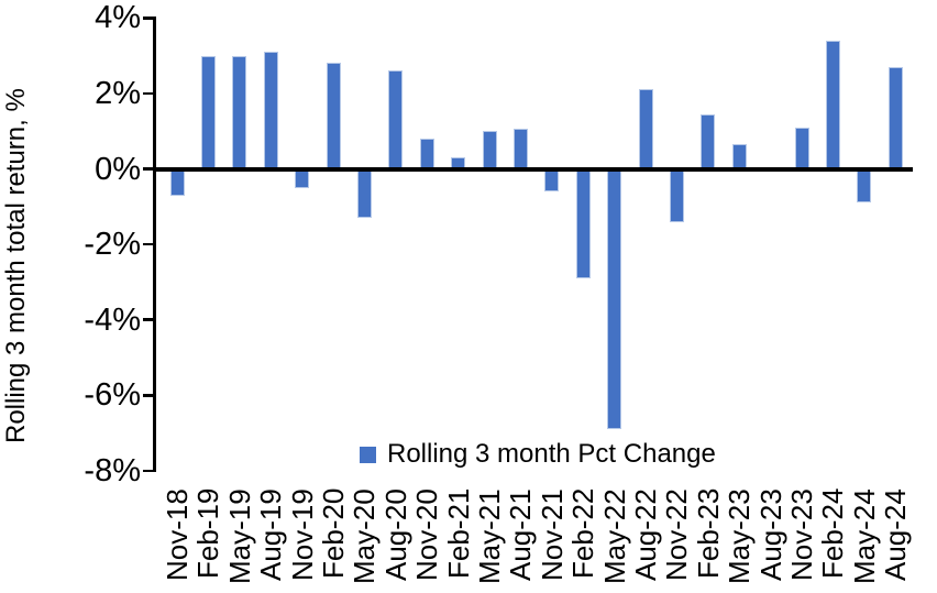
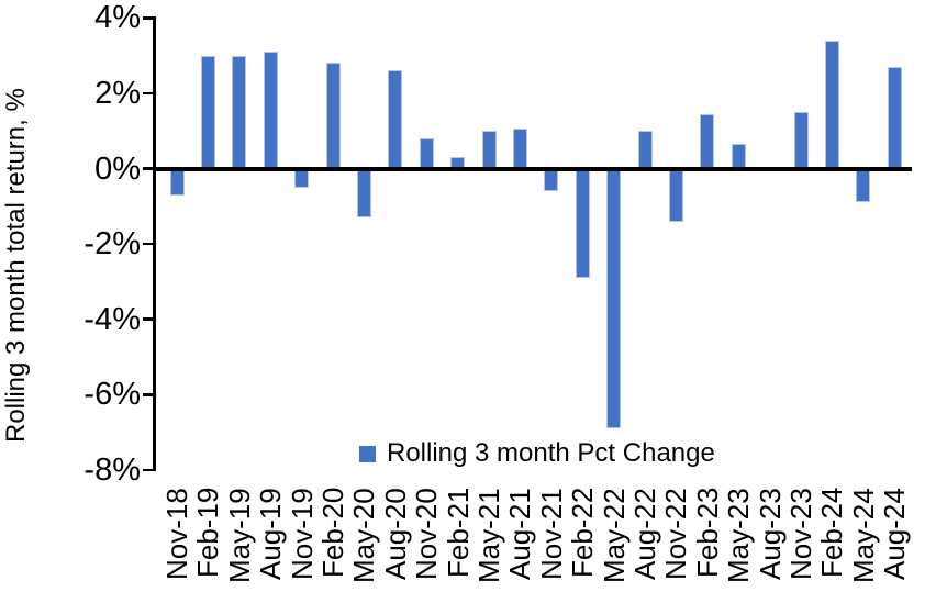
Aug-22: 2.1% -> 1.0%
Nov-23: 1.1% -> 1.5%
